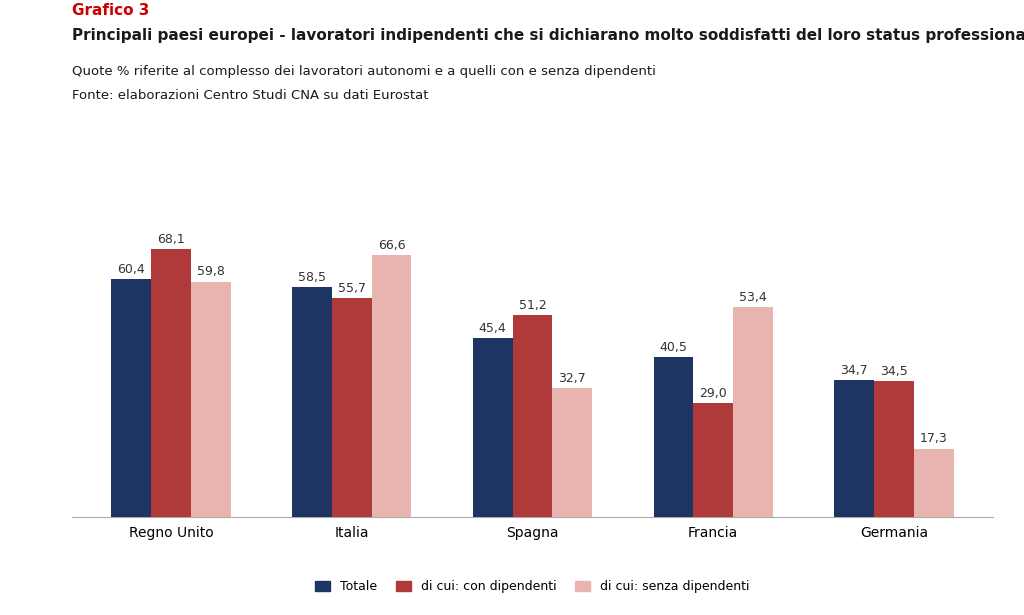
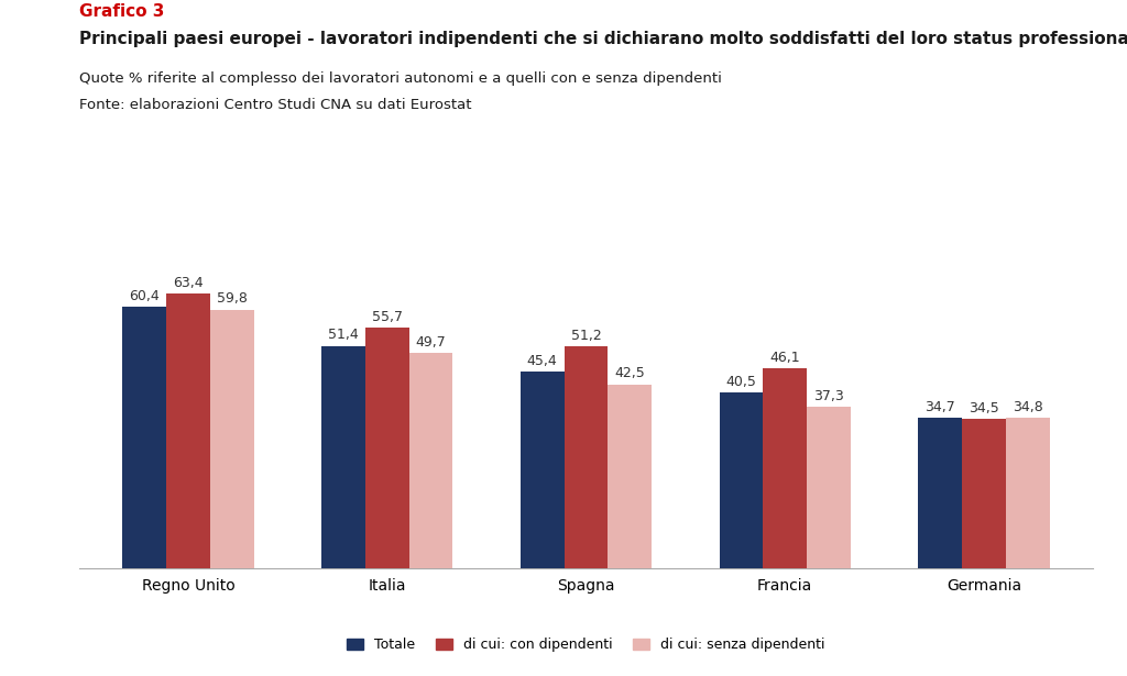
di cui: con dipendenti/Regno Unito: 68,1 -> 63,4
Totale/Italia: 58,5 -> 51,4
di cui: senza dipendenti/Italia: 66,6 -> 49,7
di cui: senza dipendenti/Spagna: 32,7 -> 42,5
di cui: con dipendenti/Francia: 29,0 -> 46,1
di cui: senza dipendenti/Francia: 53,4 -> 37,3
di cui: senza dipendenti/Germania: 17,3 -> 34,8
